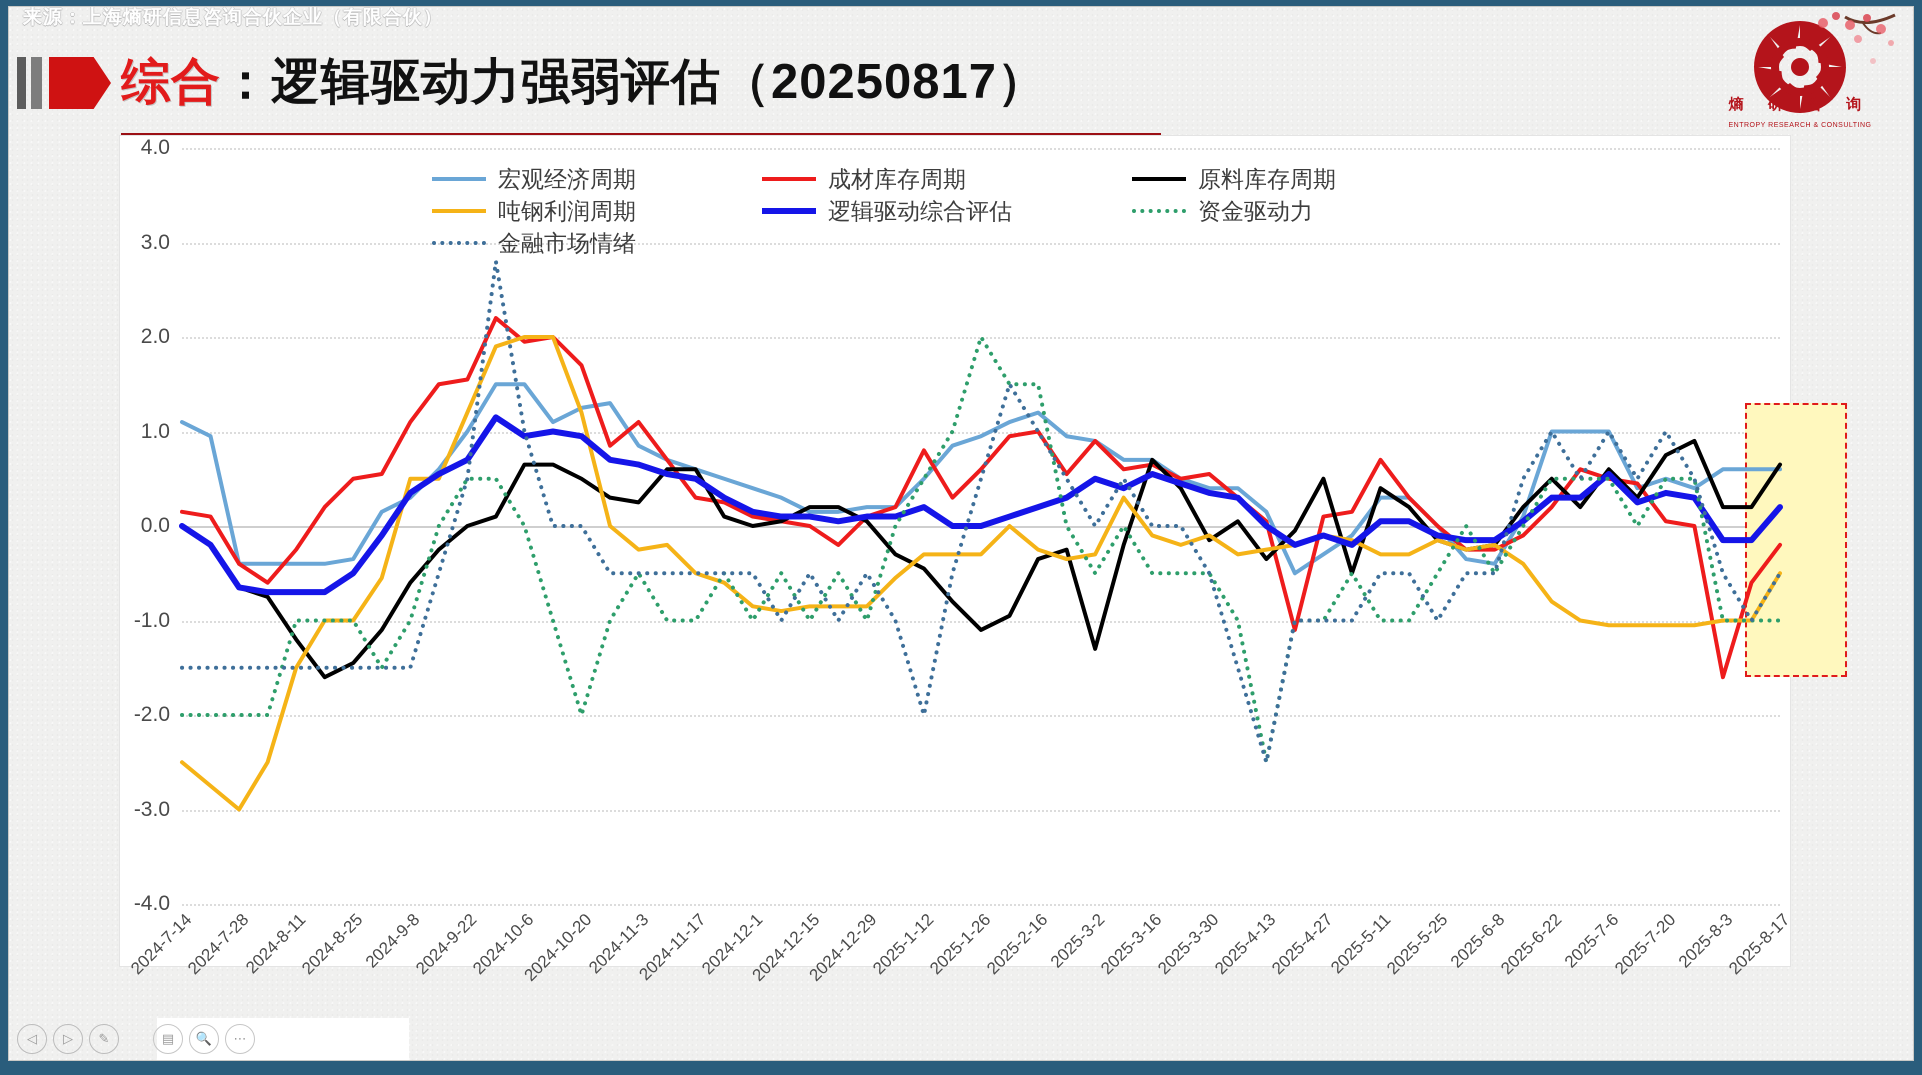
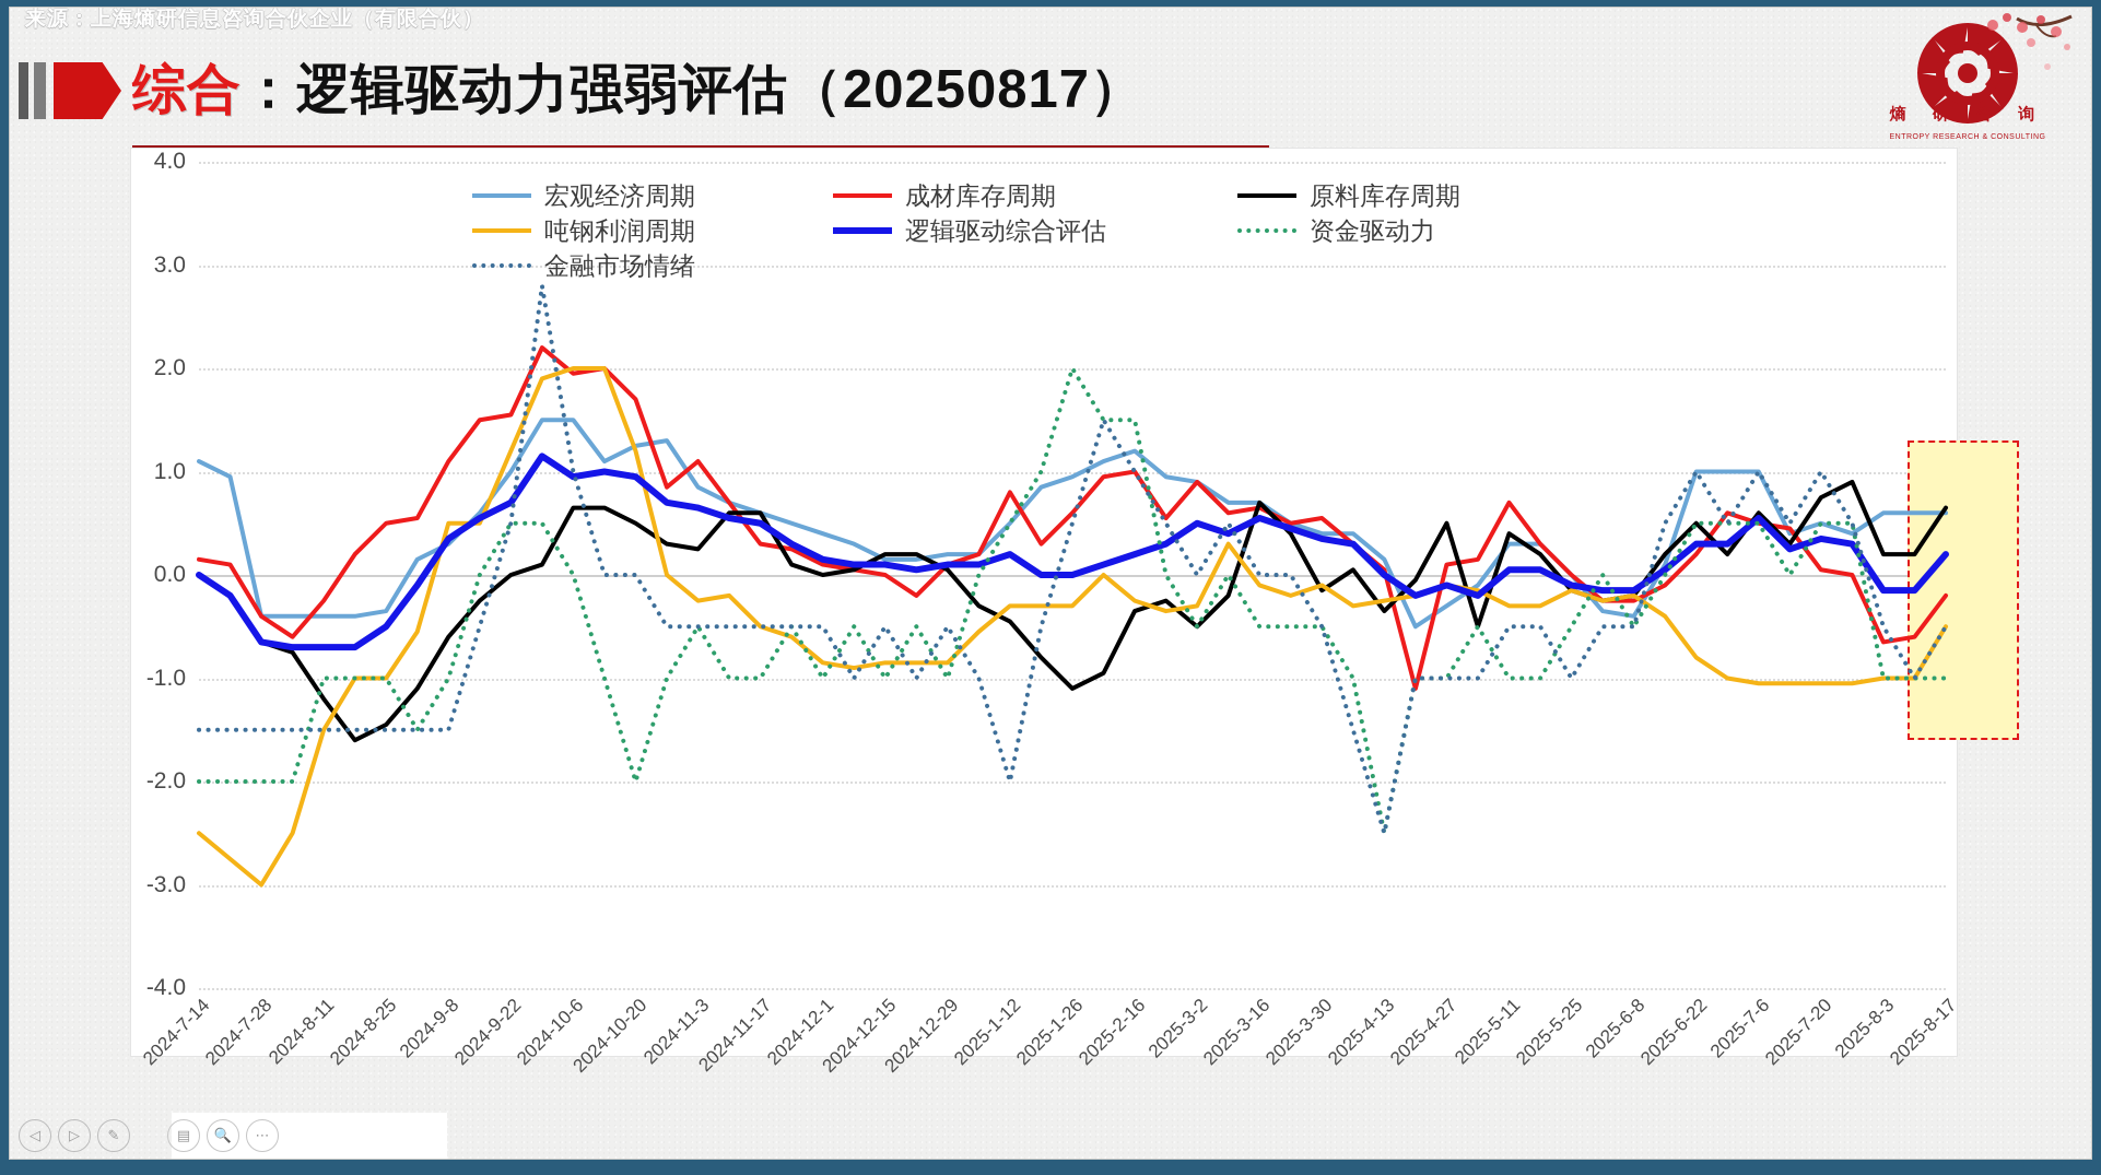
原料库存周期/2025-3-2: -1.3 -> -0.5
成材库存周期/2025-8-3: -1.6 -> -0.7
